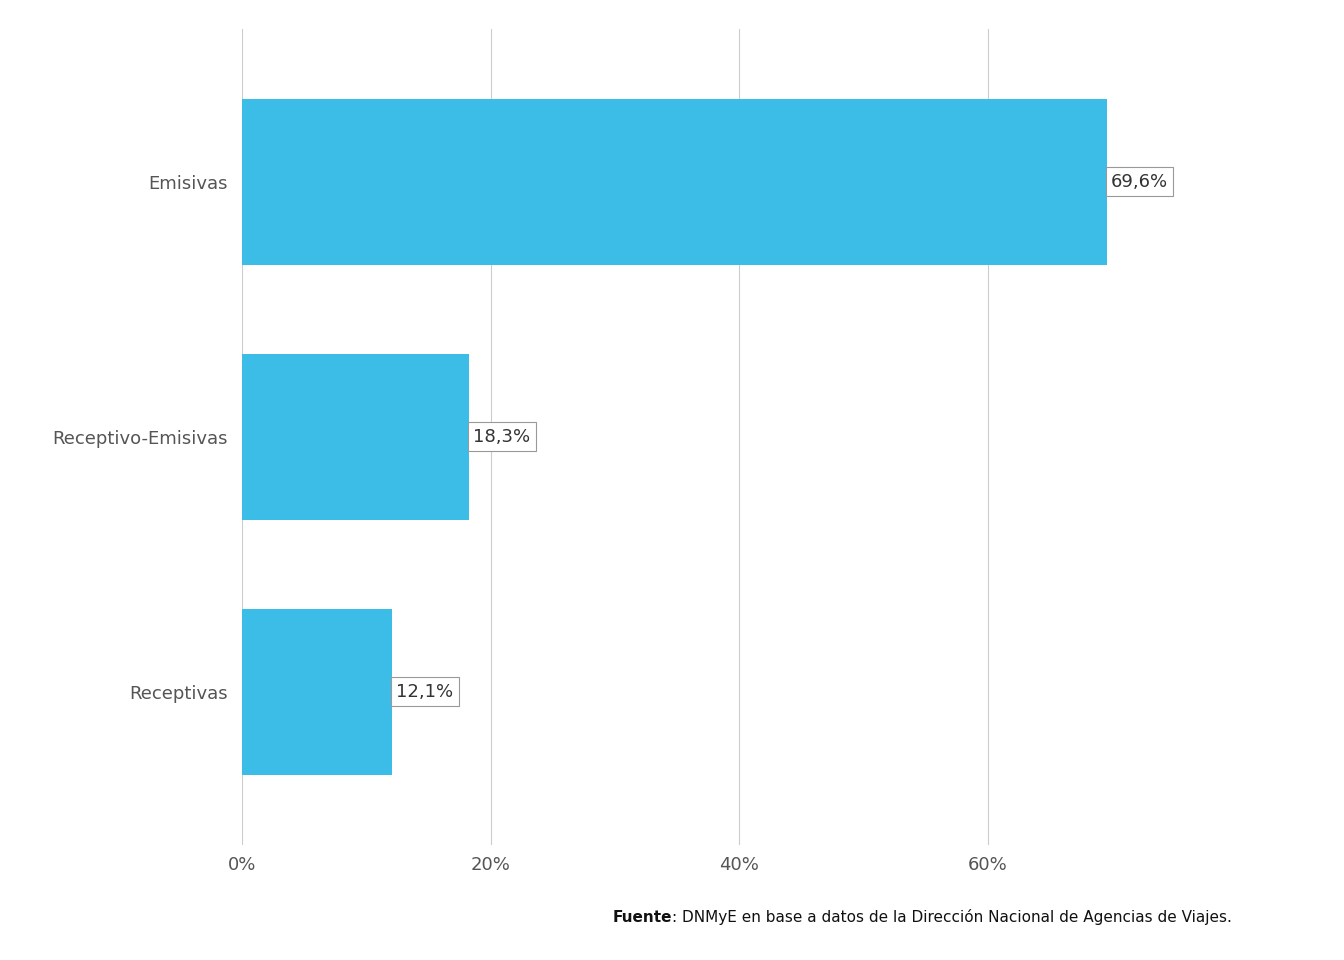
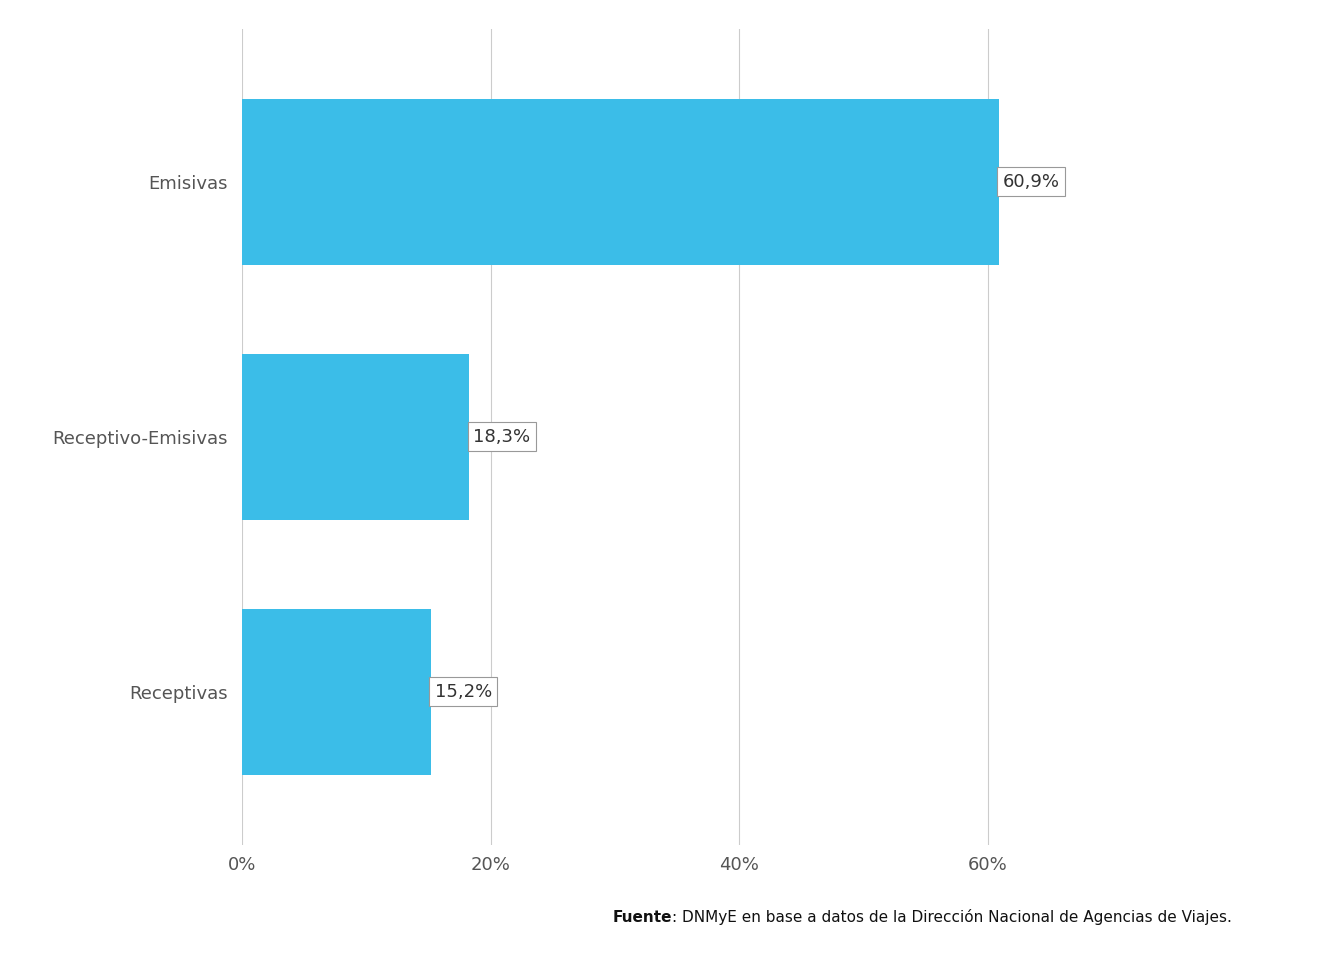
Emisivas: 69,6% -> 60,9%
Receptivas: 12,1% -> 15,2%
